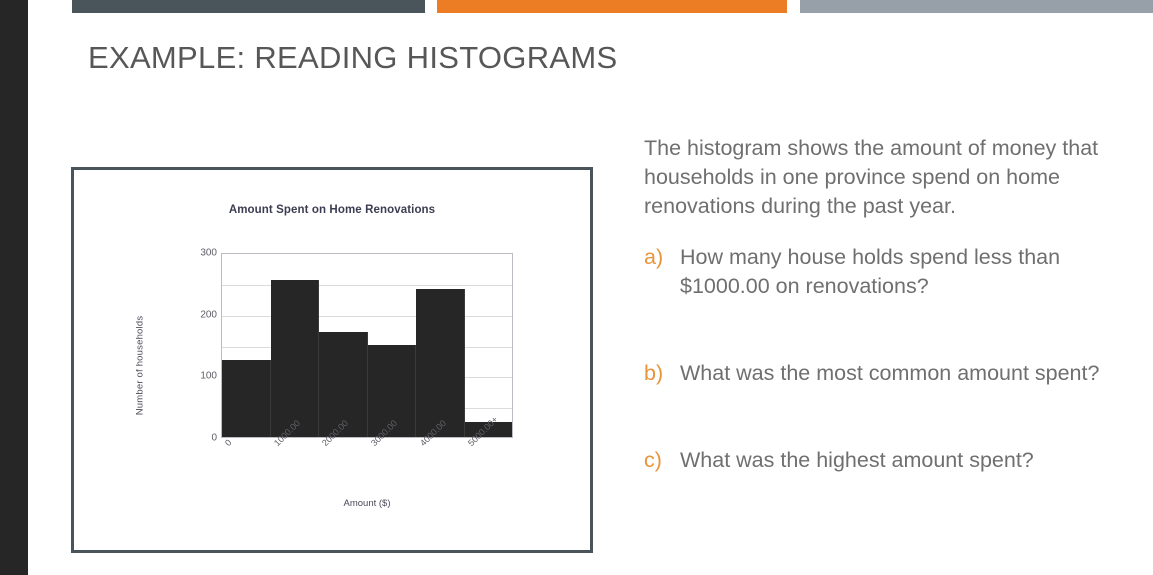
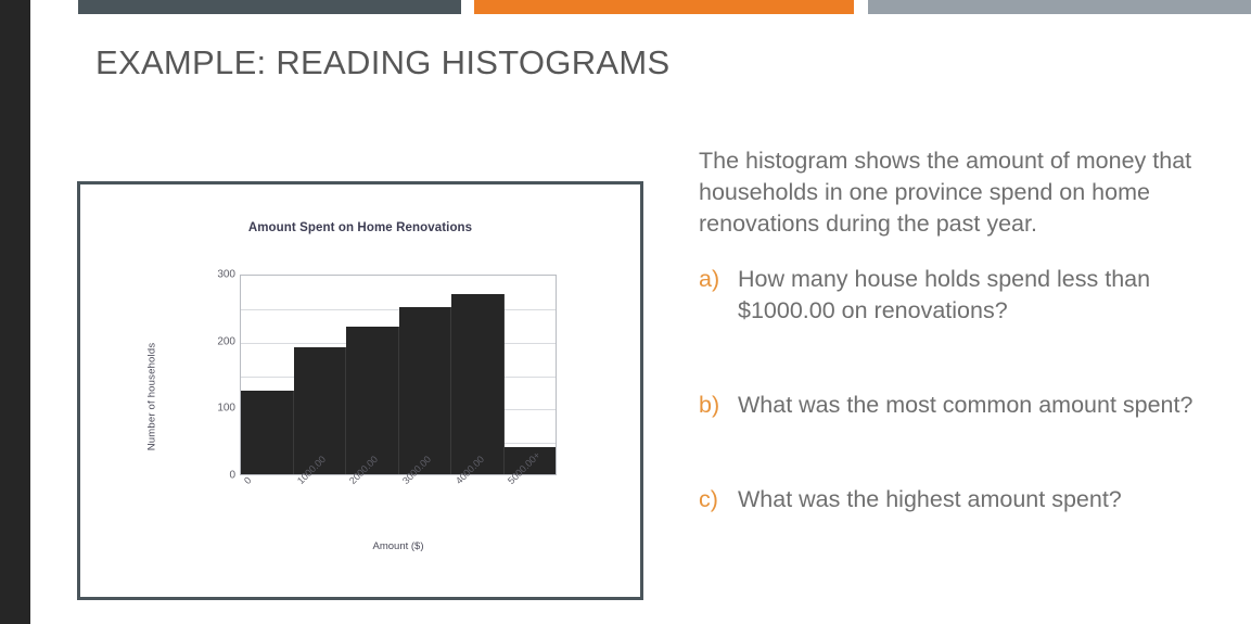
1000.00: 260 -> 190
2000.00: 170 -> 220
3000.00: 150 -> 250
4000.00: 240 -> 270
5000.00+: 20 -> 40
